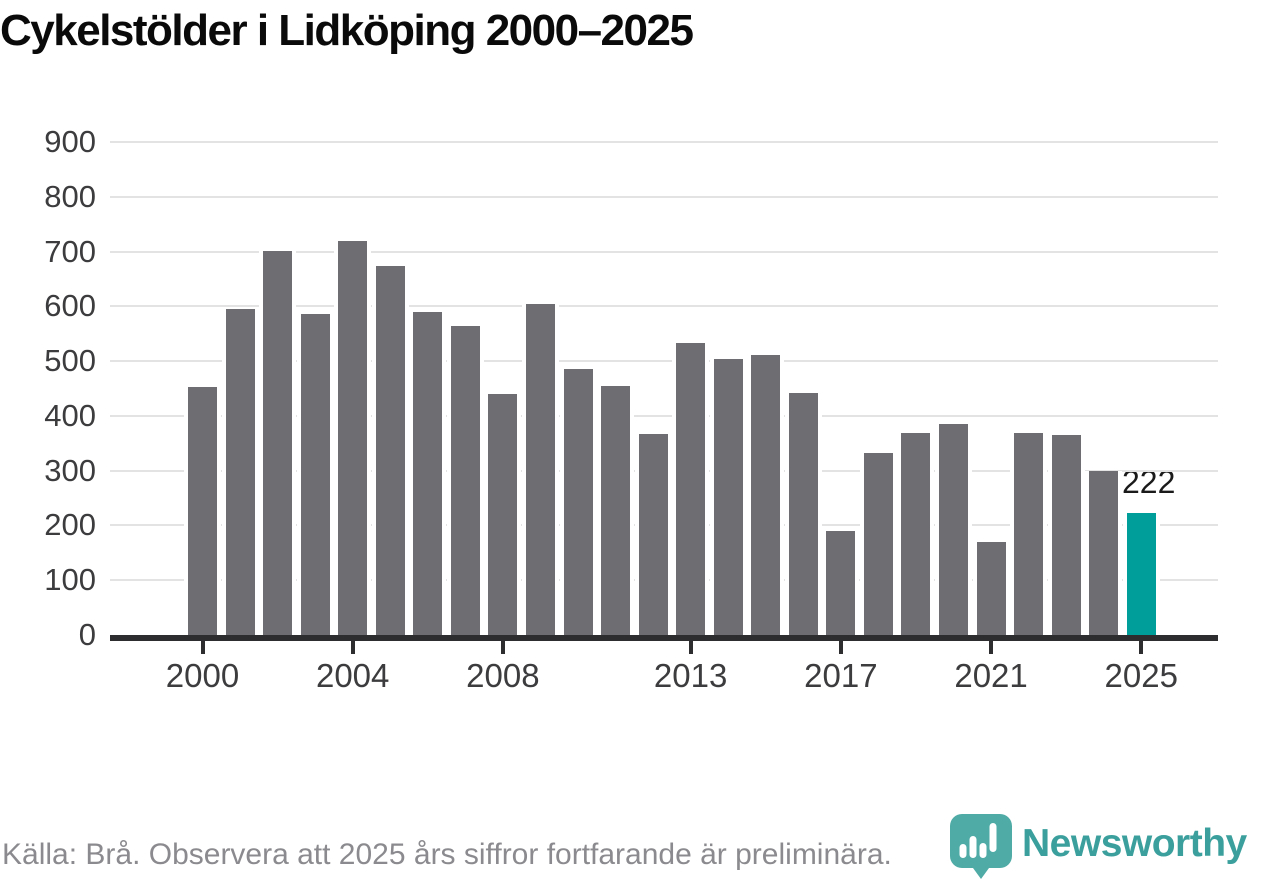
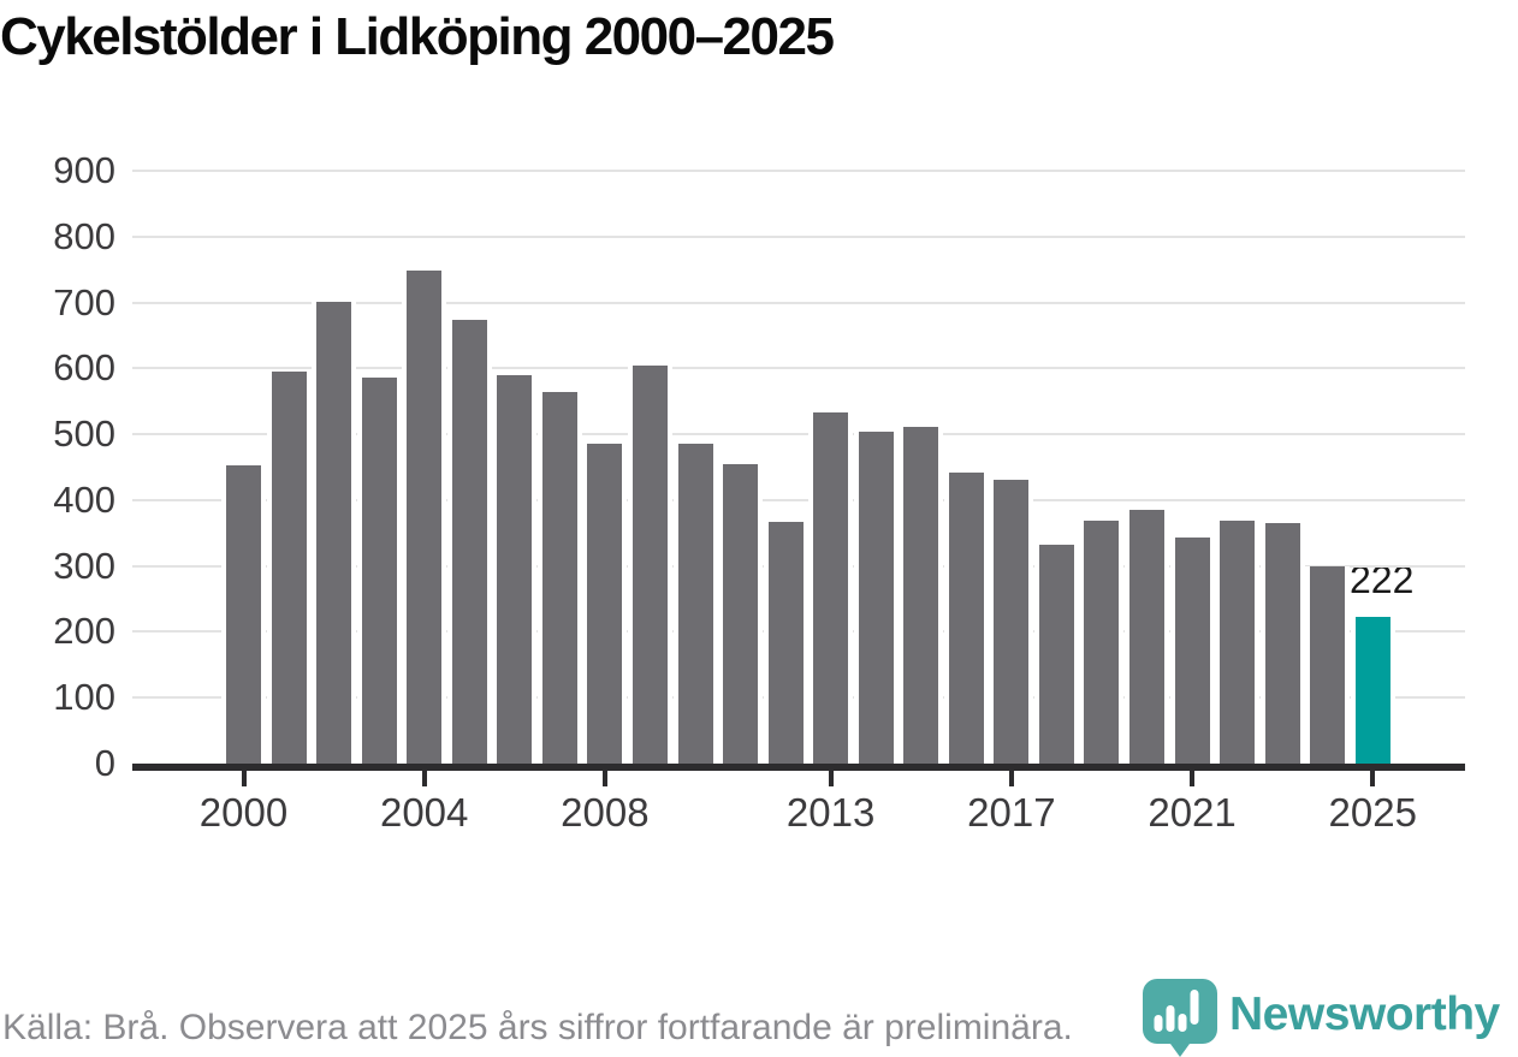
2004: 720 -> 750
2008: 440 -> 480
2017: 190 -> 430
2021: 170 -> 340
